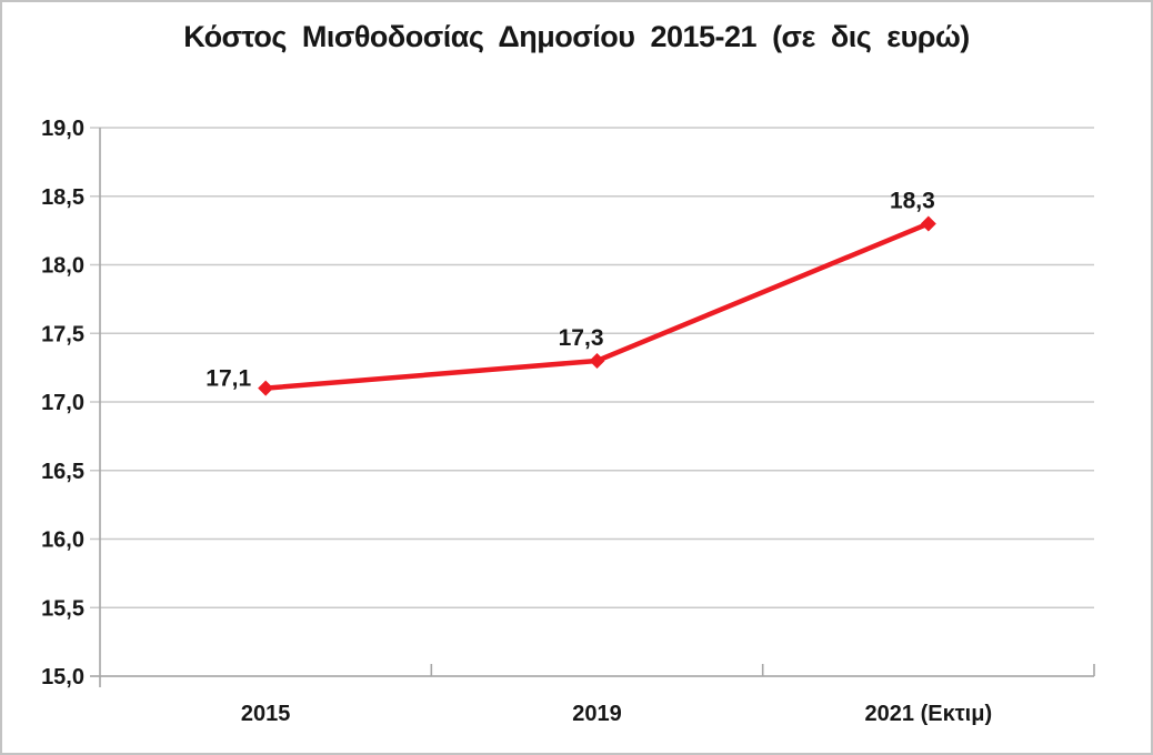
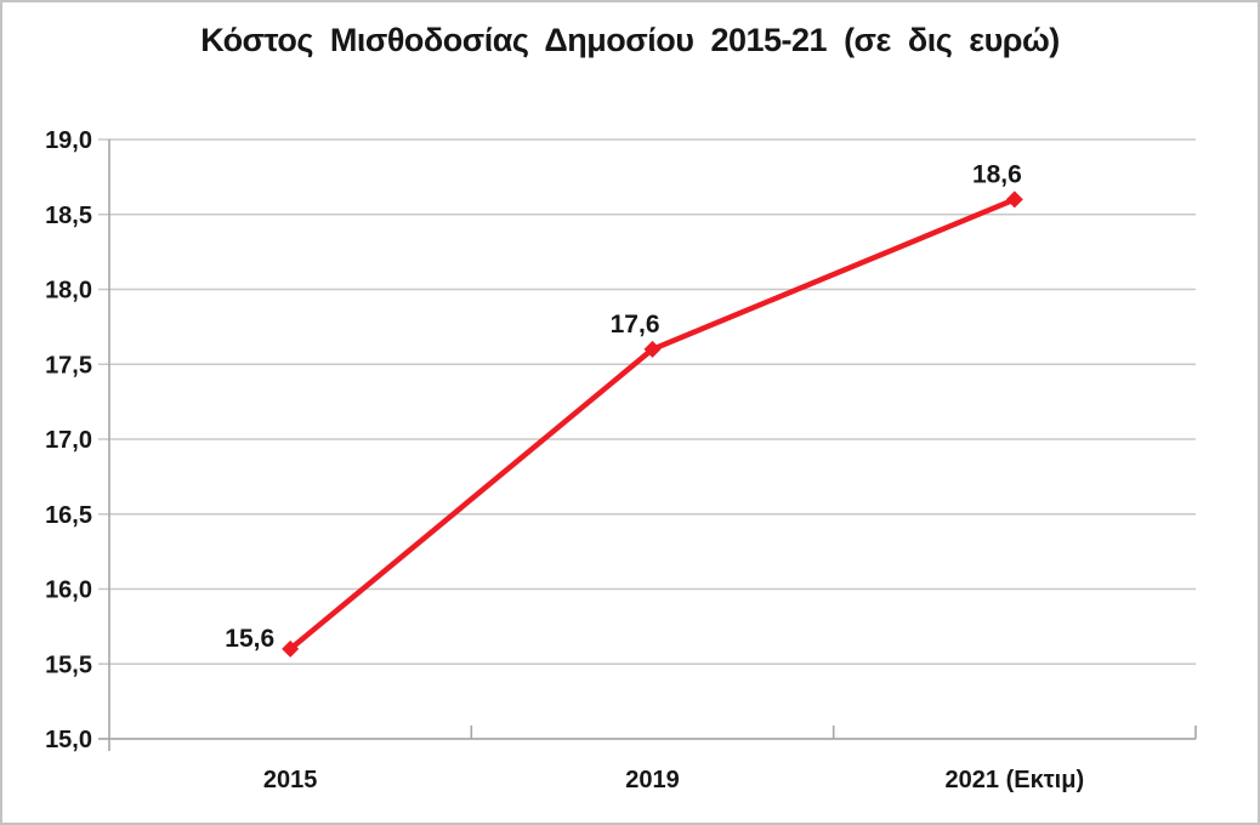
2015: 17,1 -> 15,6
2019: 17,3 -> 17,6
2021 (Εκτιμ): 18,3 -> 18,6
